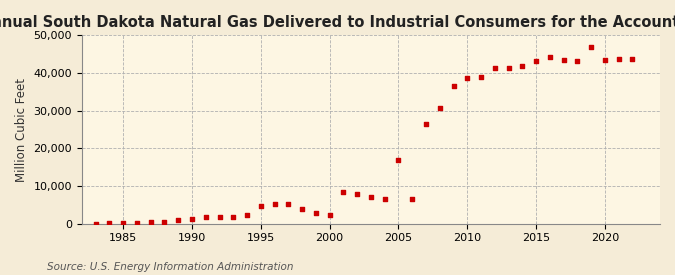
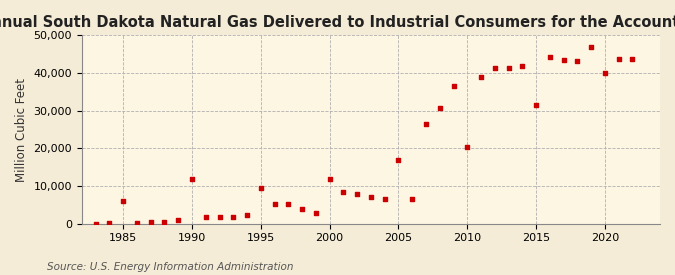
1985: 100 -> 6,000
1990: 1,400 -> 12,000
1995: 4,800 -> 9,500
2000: 2,200 -> 12,000
2010: 38,800 -> 20,500
2015: 43,100 -> 31,500
2020: 43,500 -> 40,000
